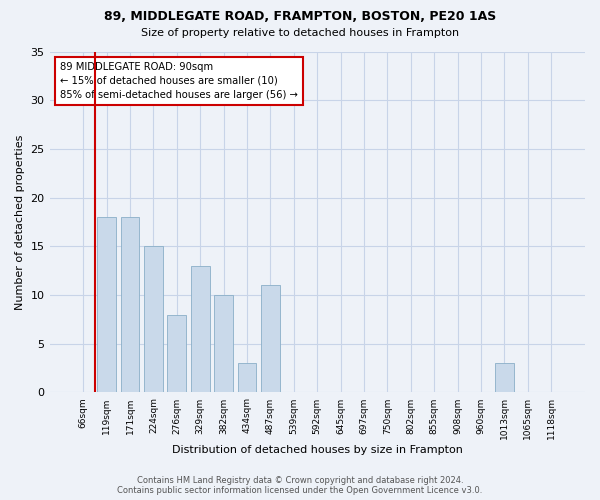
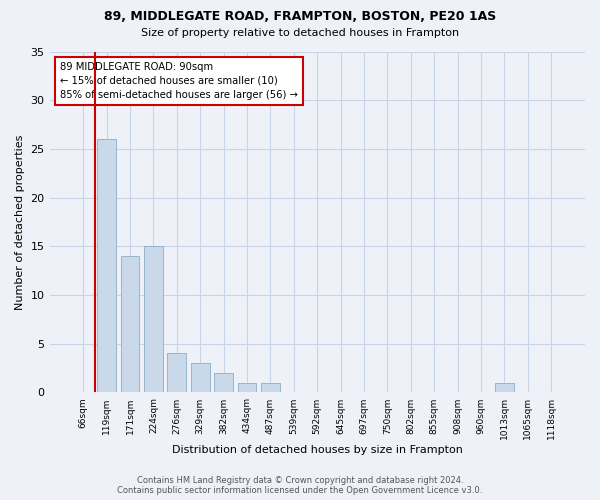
119sqm: 18 -> 26
171sqm: 18 -> 14
276sqm: 8 -> 4
329sqm: 13 -> 3
382sqm: 10 -> 2
434sqm: 3 -> 1
487sqm: 11 -> 1
1013sqm: 3 -> 1
